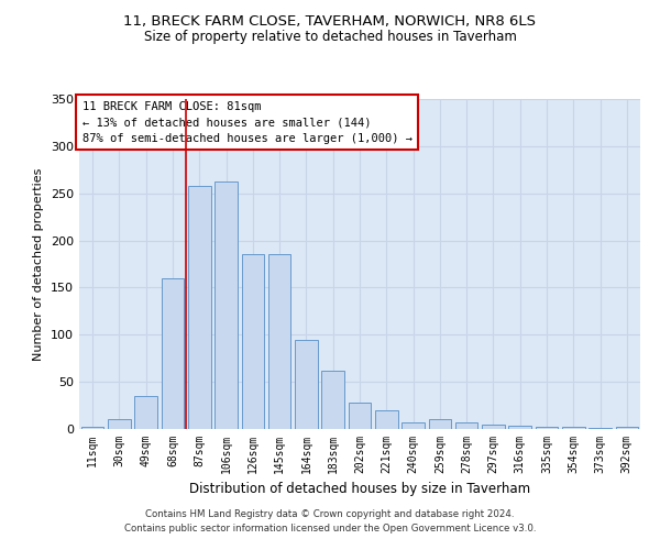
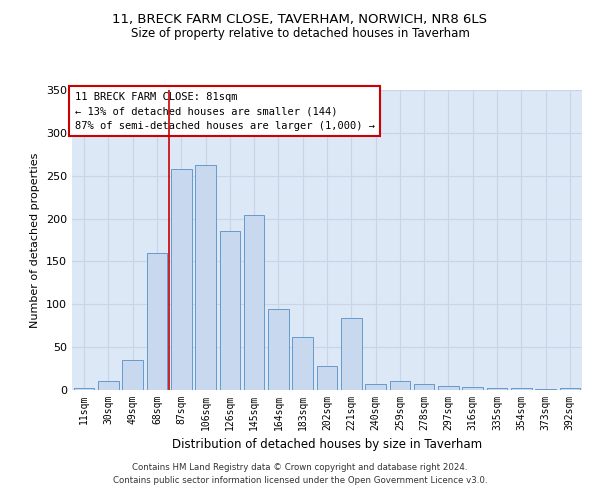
145sqm: 185 -> 204
221sqm: 20 -> 84
